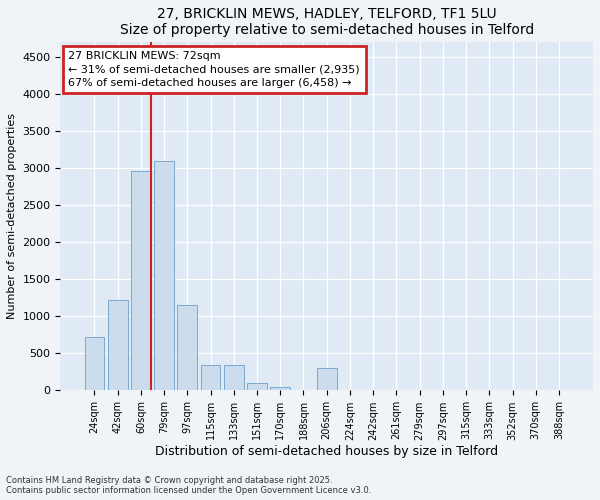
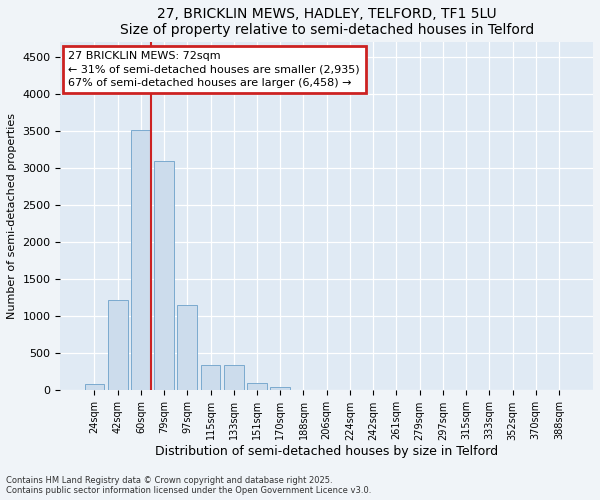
24sqm: 720 -> 90
60sqm: 2960 -> 3520
206sqm: 300 -> 0
